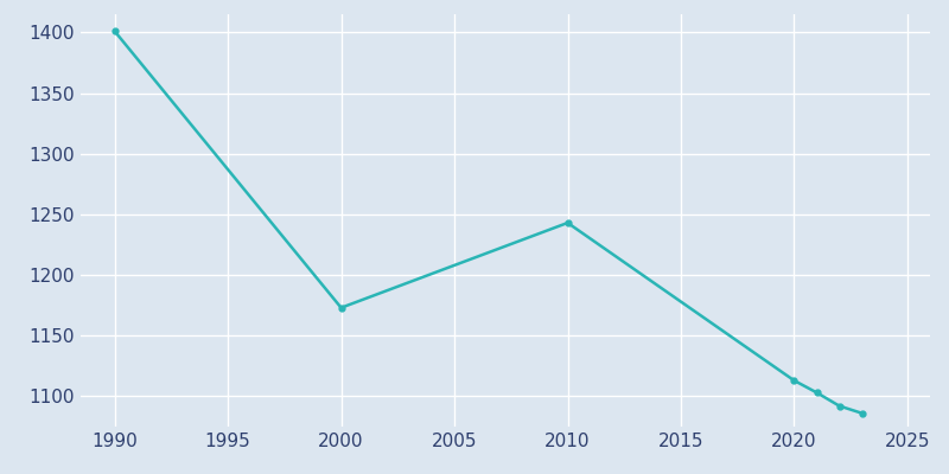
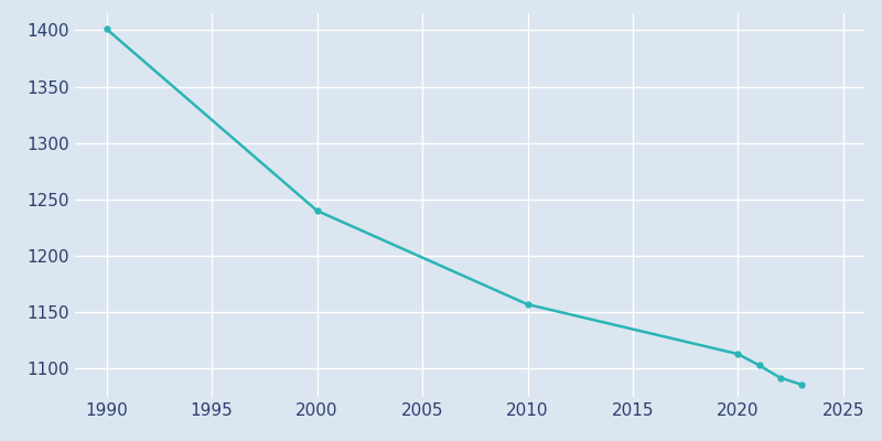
2000: 1173 -> 1240
2010: 1243 -> 1157
